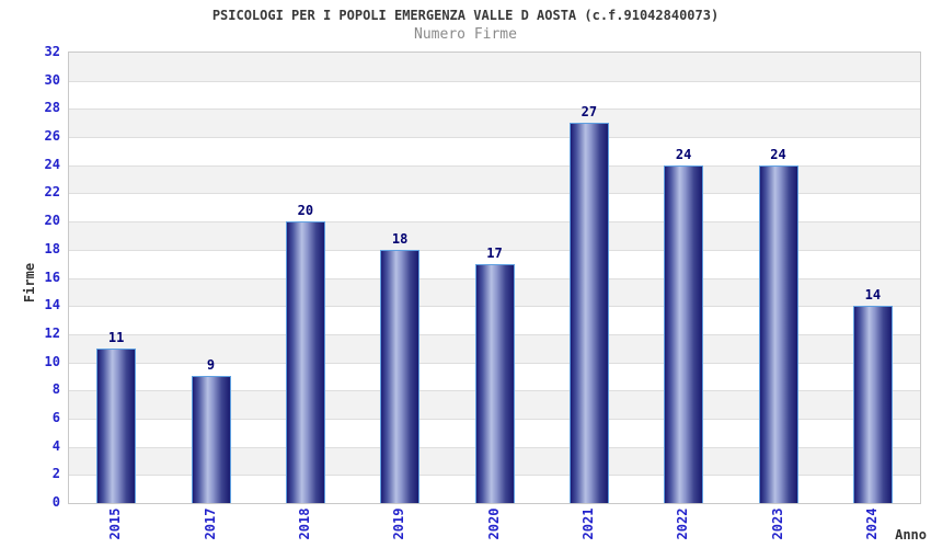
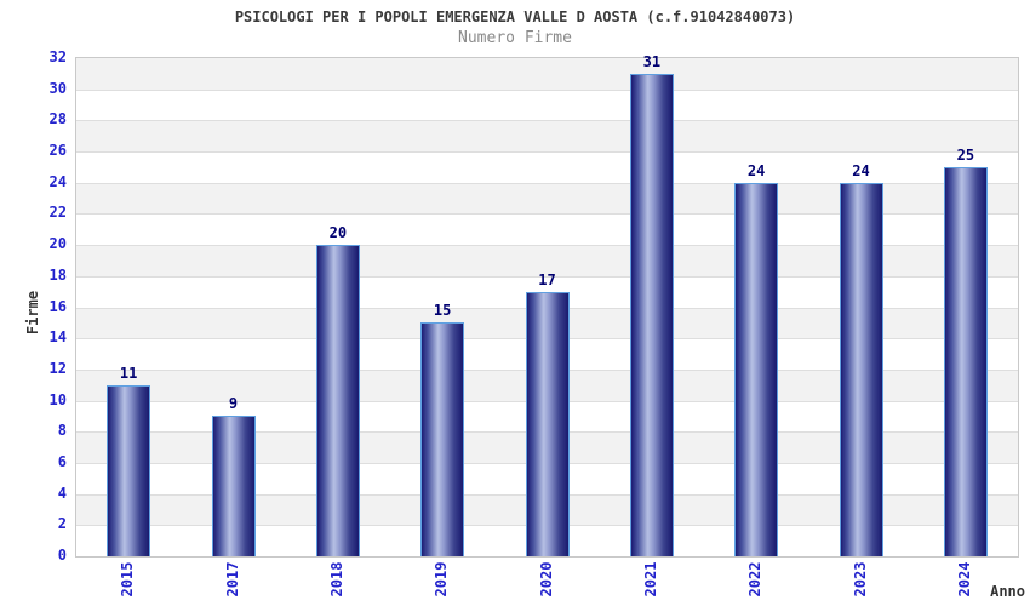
2019: 18 -> 15
2021: 27 -> 31
2024: 14 -> 25
